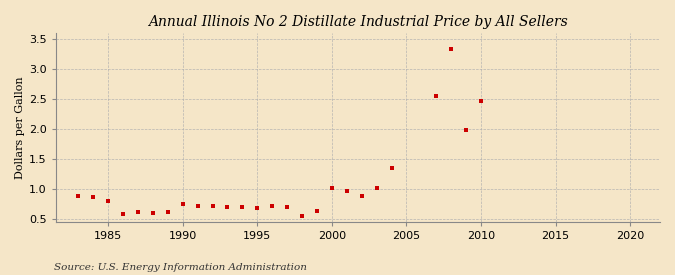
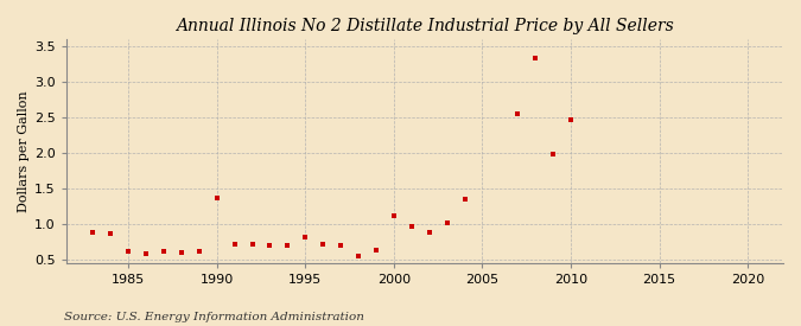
1985: 0.80 -> 0.62
1990: 0.75 -> 1.36
1995: 0.68 -> 0.82
2000: 1.01 -> 1.12
